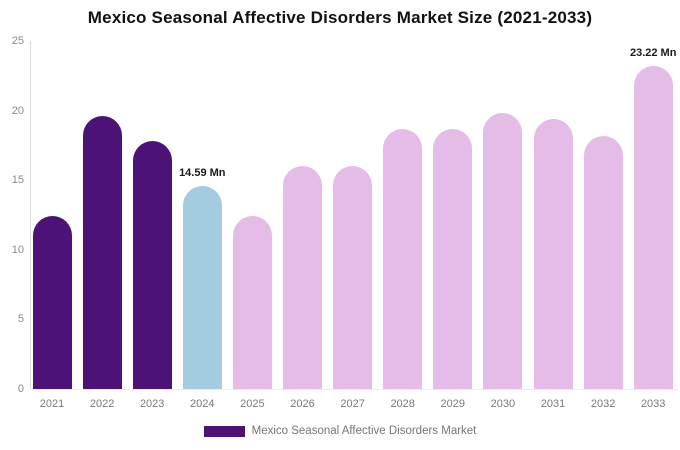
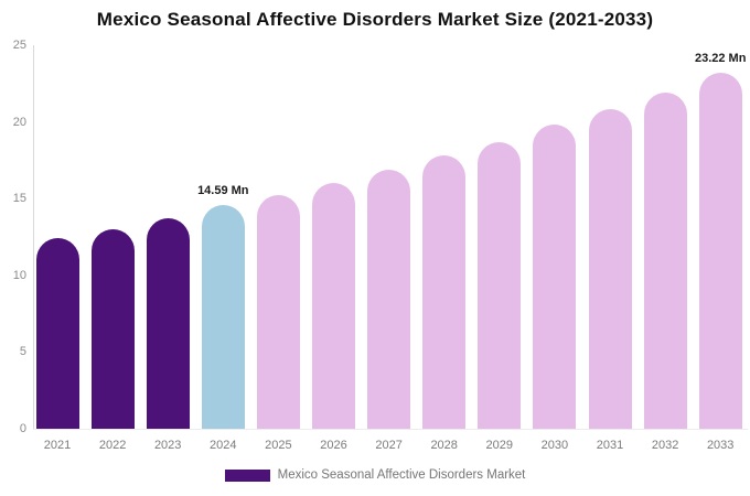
2022: 19.6 -> 13.0
2023: 17.8 -> 13.7
2025: 12.4 -> 15.2
2027: 16.0 -> 16.9
2028: 18.7 -> 17.8
2031: 19.4 -> 20.8
2032: 18.2 -> 21.9
